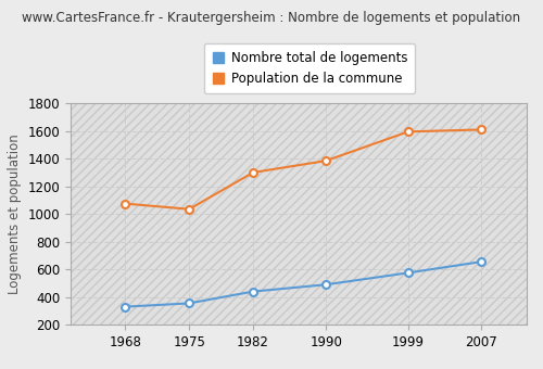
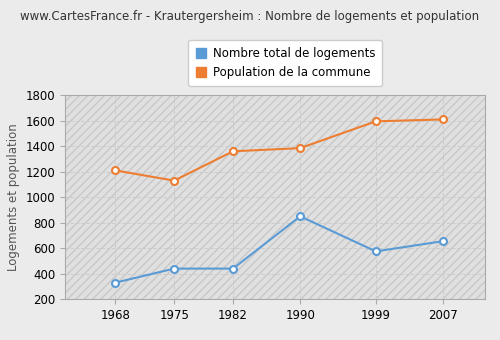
Population de la commune/1968: 1080 -> 1210
Nombre total de logements/1975: 360 -> 440
Population de la commune/1975: 1040 -> 1130
Population de la commune/1982: 1300 -> 1360
Nombre total de logements/1990: 490 -> 850
